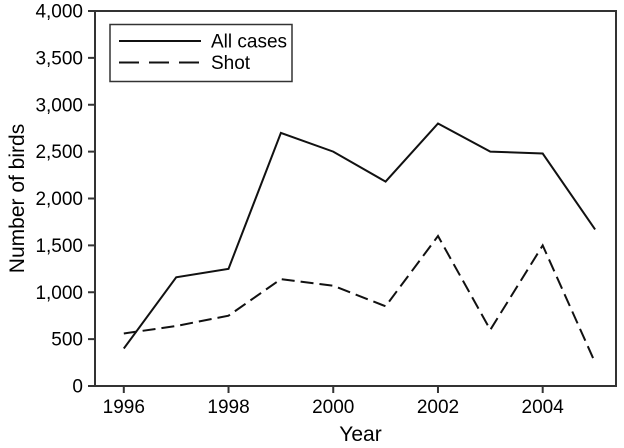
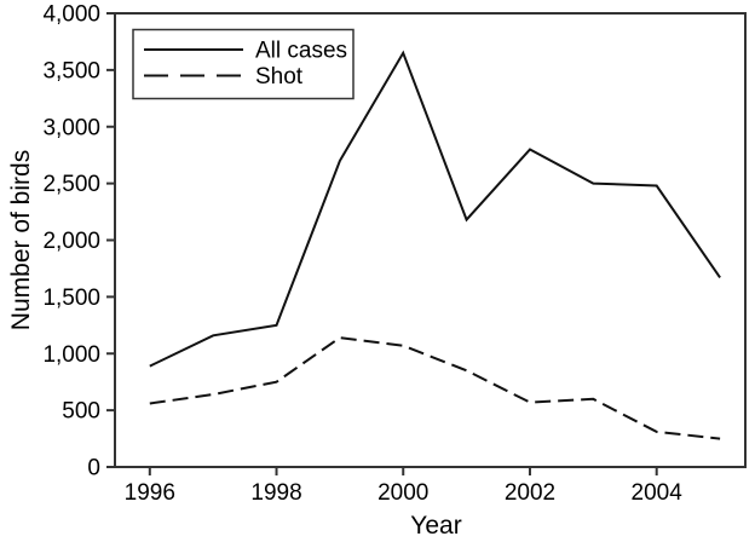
All cases/1996: 400 -> 900
All cases/2000: 2500 -> 3600
Shot/2002: 1600 -> 600
Shot/2004: 1500 -> 300
